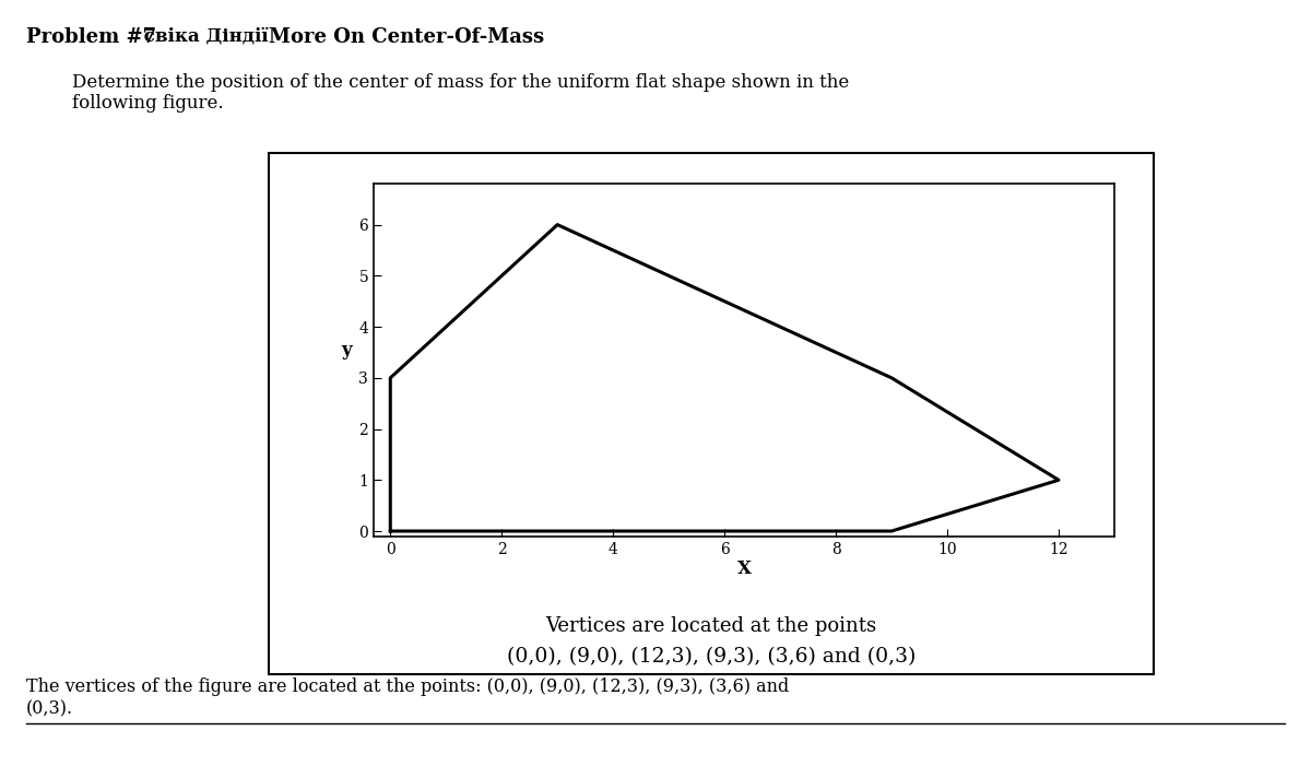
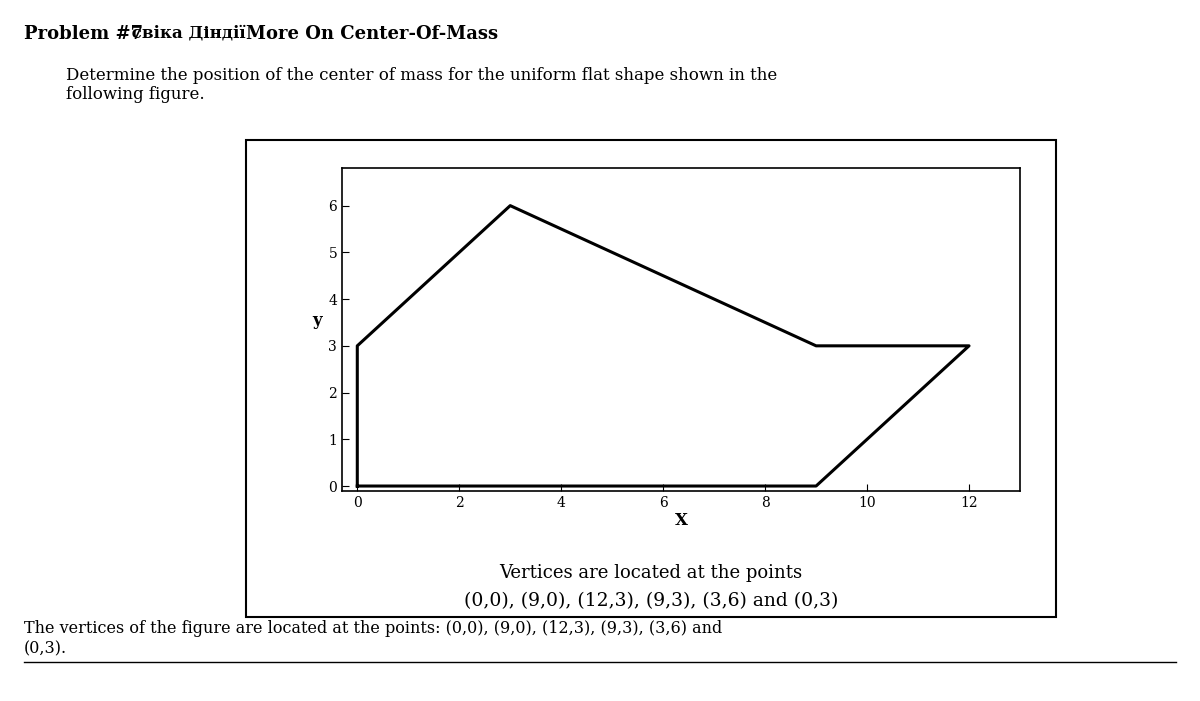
12: 1 -> 3
